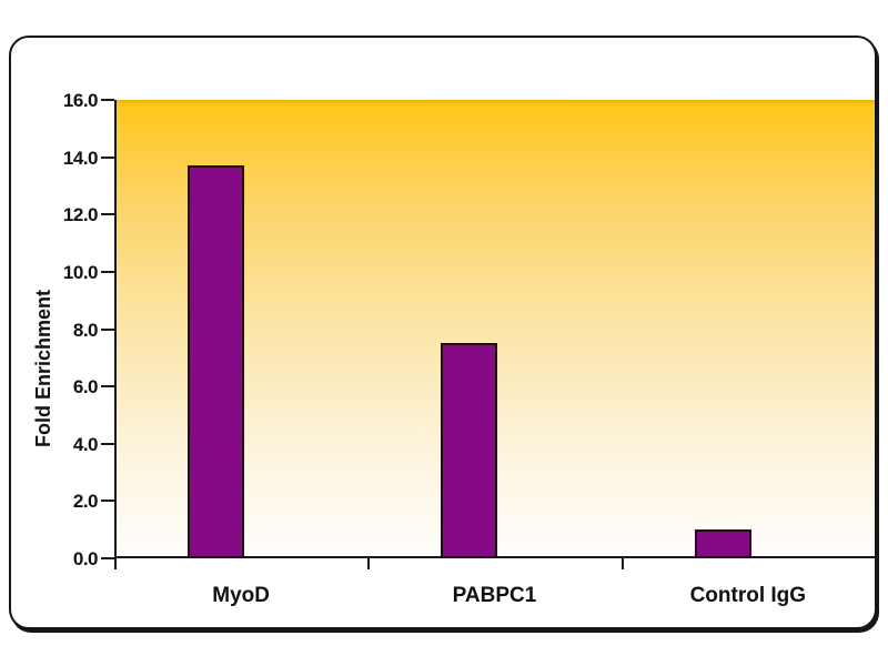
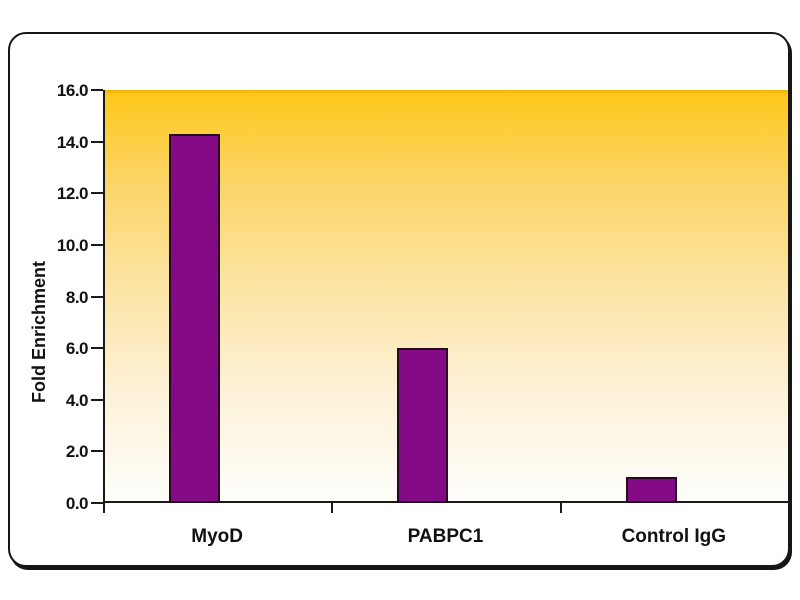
MyoD: 13.7 -> 14.3
PABPC1: 7.5 -> 6.0
